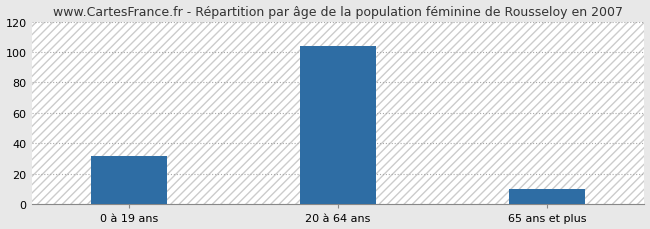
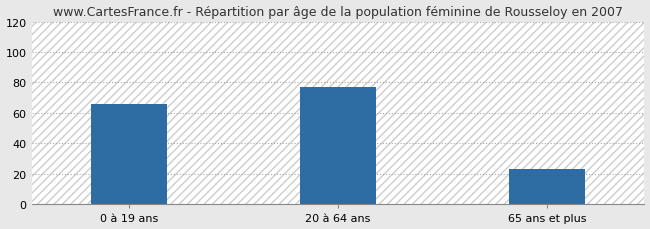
0 à 19 ans: 32 -> 66
20 à 64 ans: 104 -> 77
65 ans et plus: 10 -> 23
